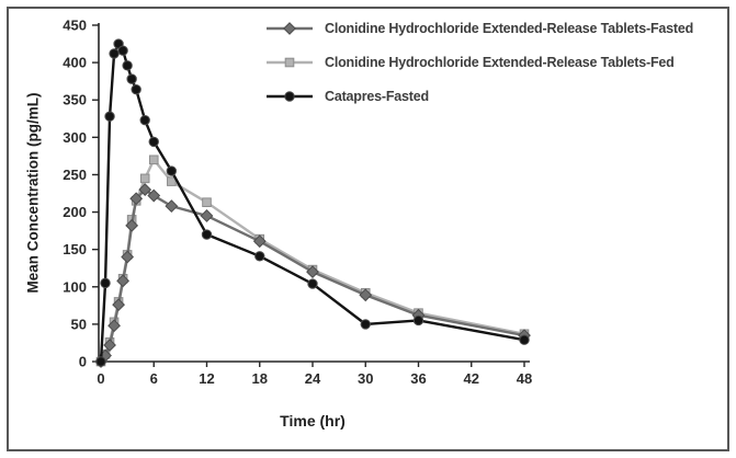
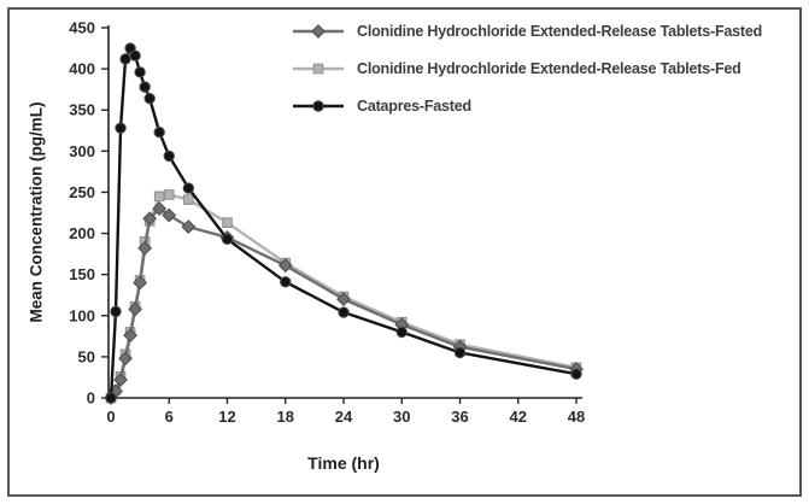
Clonidine Hydrochloride Extended-Release Tablets-Fed/6: 270 -> 250
Catapres-Fasted/12: 170 -> 190
Catapres-Fasted/30: 50 -> 80
